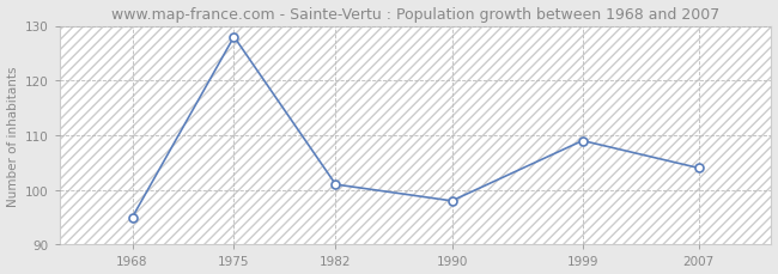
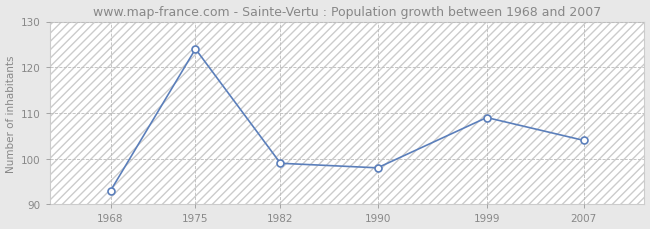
1968: 95 -> 93
1975: 128 -> 124
1982: 101 -> 99
